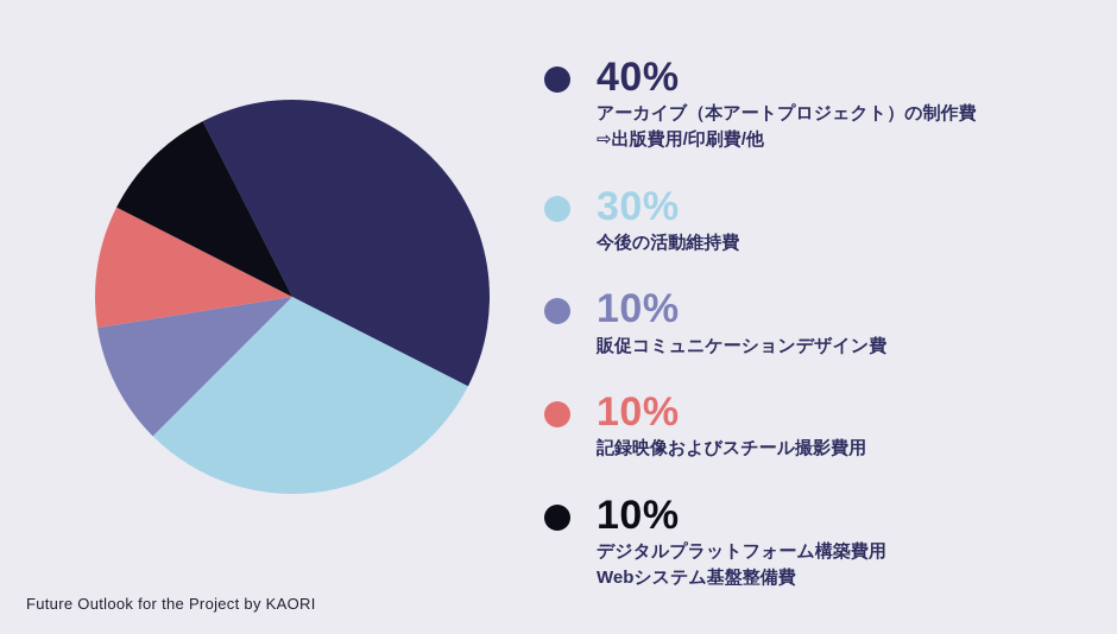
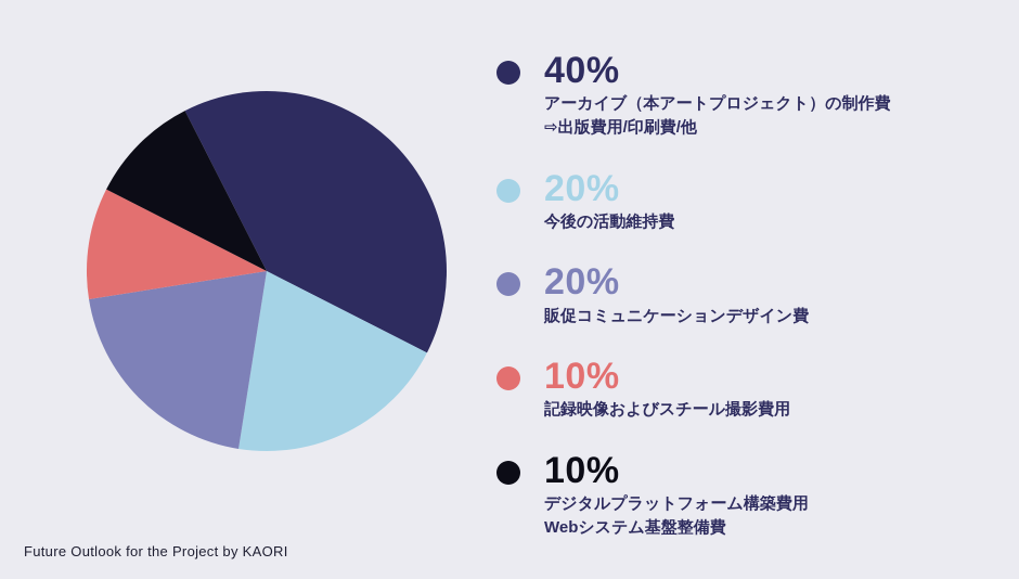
今後の活動維持費: 30% -> 20%
販促コミュニケーションデザイン費: 10% -> 20%
